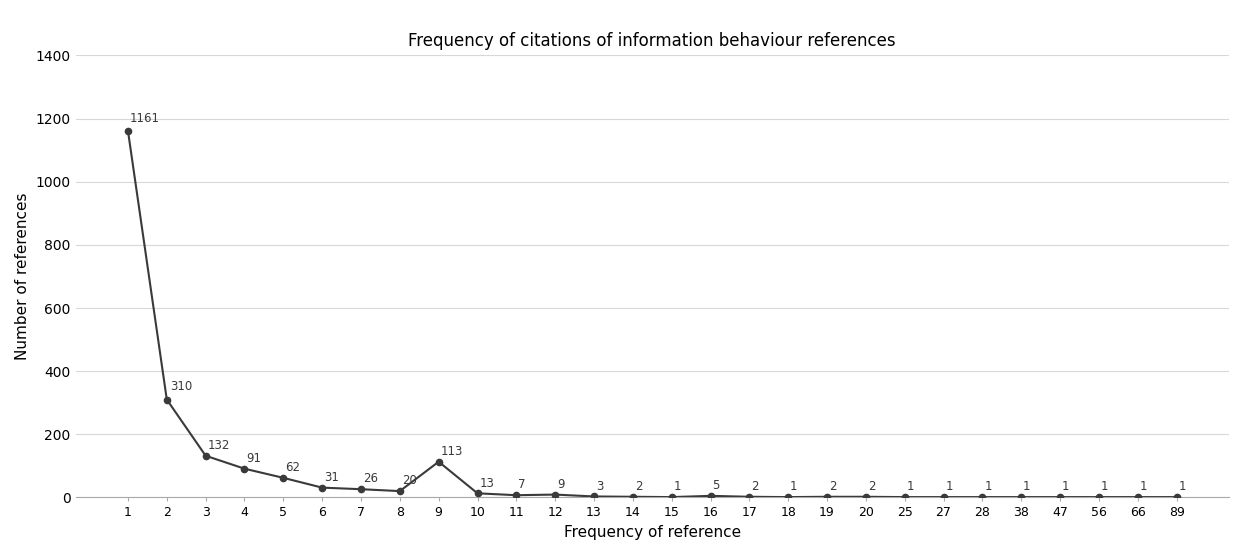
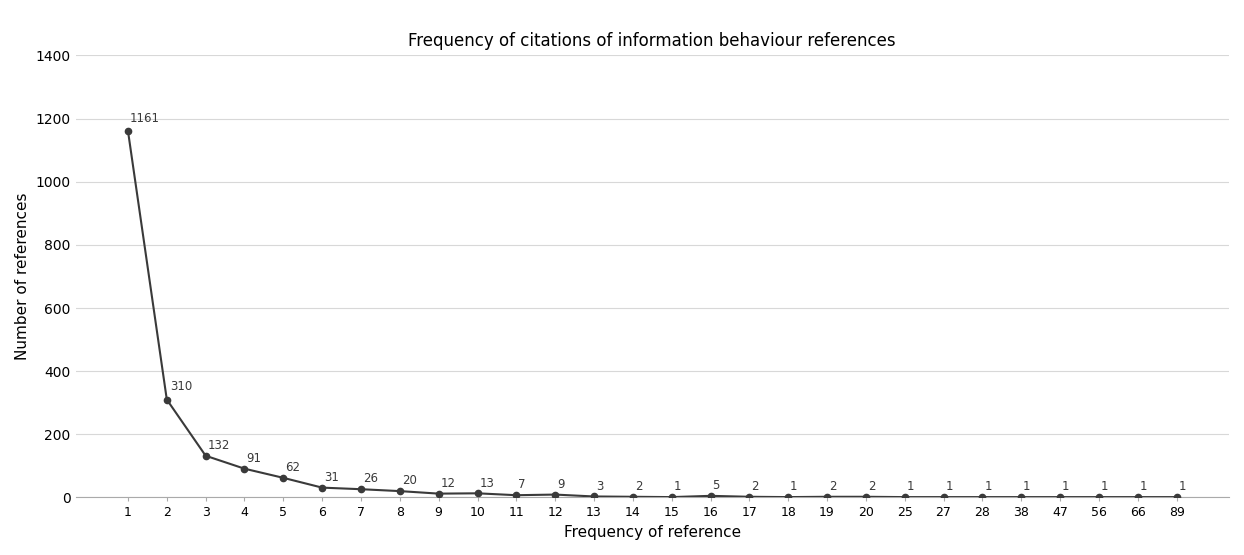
9: 113 -> 12
